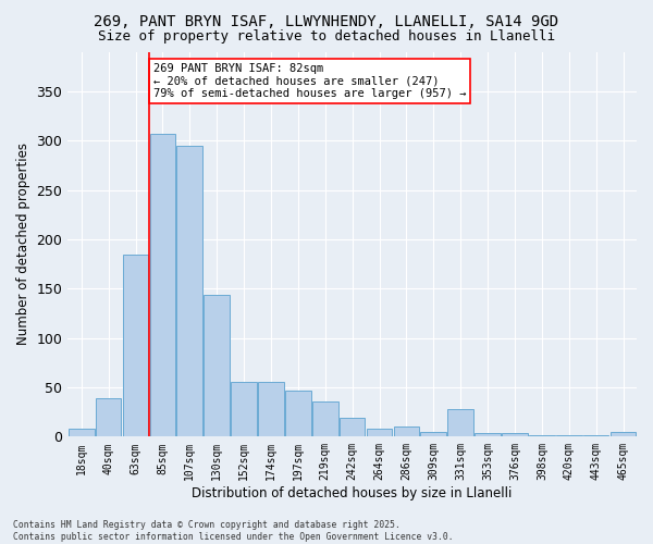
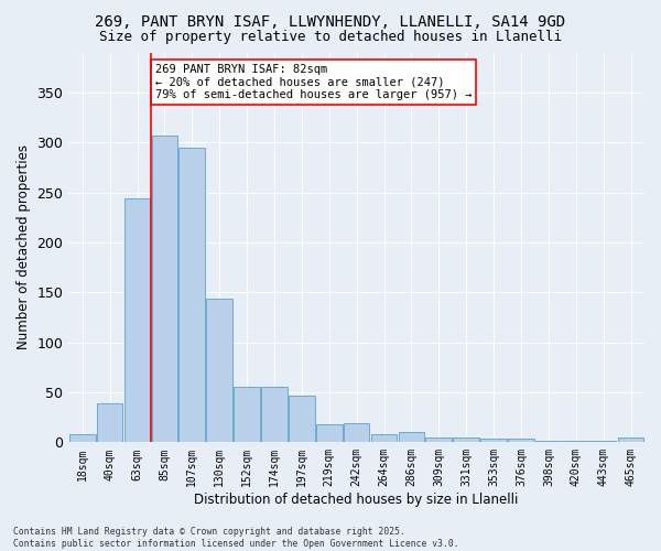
63sqm: 184 -> 244
219sqm: 36 -> 18
331sqm: 28 -> 5
